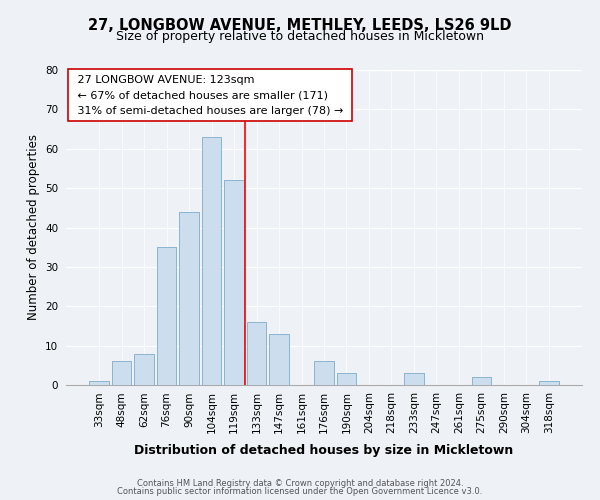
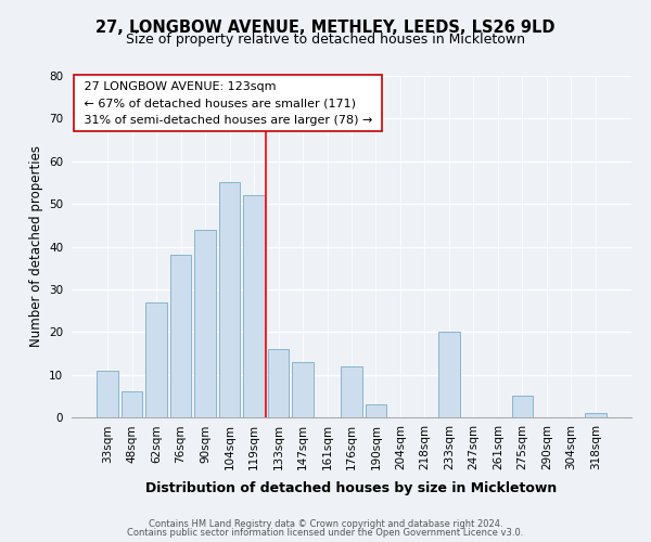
33sqm: 1 -> 11
62sqm: 8 -> 27
76sqm: 35 -> 38
104sqm: 63 -> 55
176sqm: 6 -> 12
233sqm: 3 -> 20
275sqm: 2 -> 5
